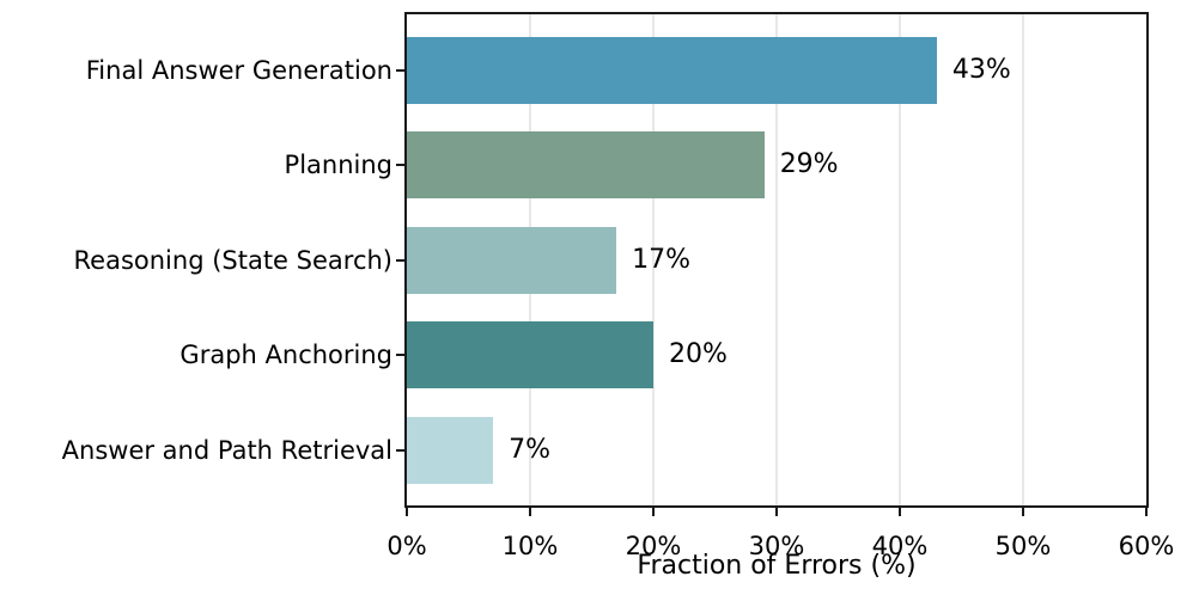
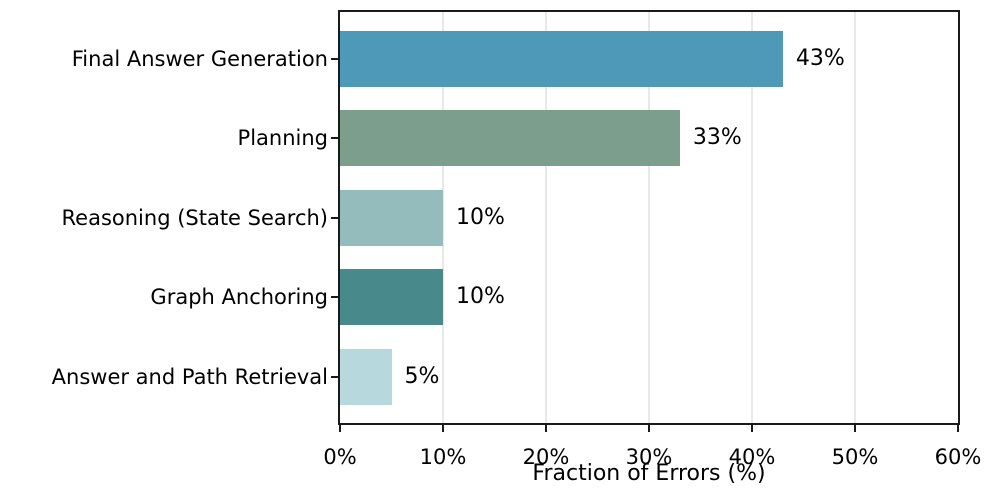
Planning: 29% -> 33%
Reasoning (State Search): 17% -> 10%
Graph Anchoring: 20% -> 10%
Answer and Path Retrieval: 7% -> 5%
